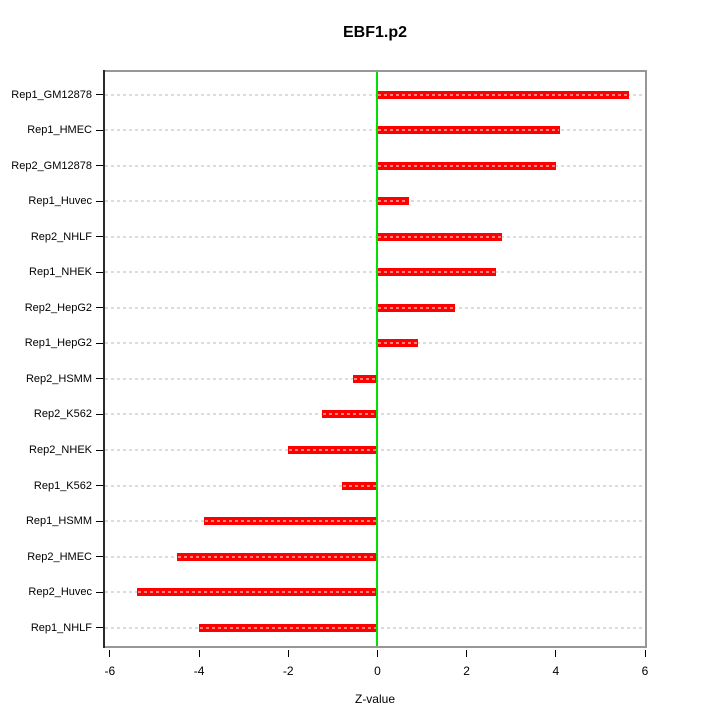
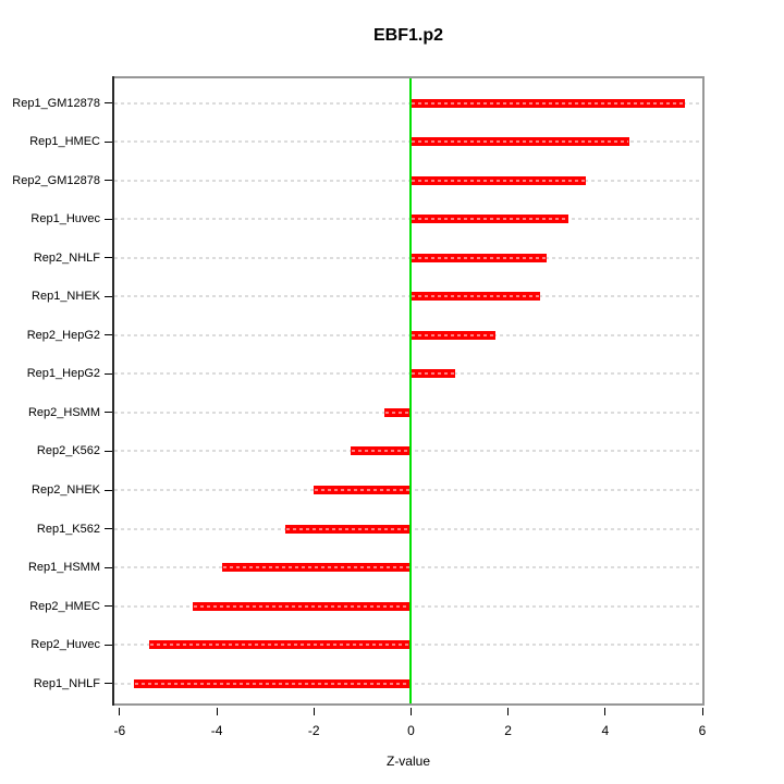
Rep1_HMEC: 4.1 -> 4.5
Rep2_GM12878: 4.0 -> 3.6
Rep1_Huvec: 0.7 -> 3.2
Rep1_K562: -0.8 -> -2.6
Rep1_NHLF: -4.0 -> -5.7
